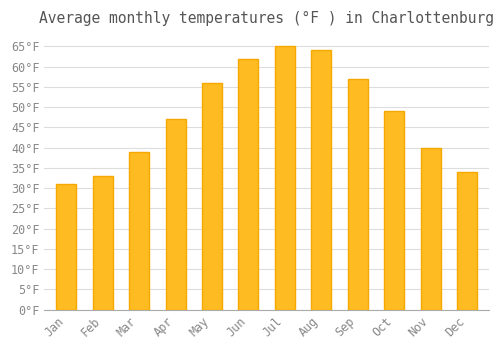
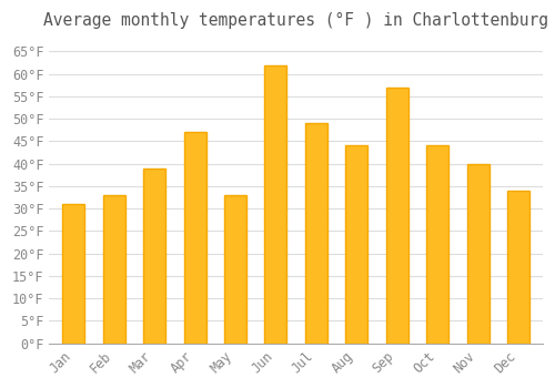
May: 56°F -> 33°F
Jul: 65°F -> 49°F
Aug: 64°F -> 44°F
Oct: 49°F -> 44°F
